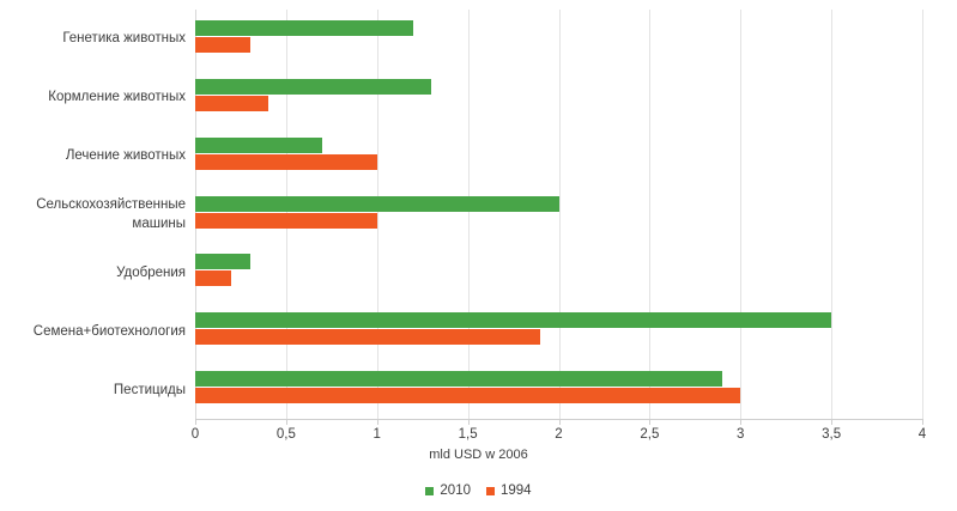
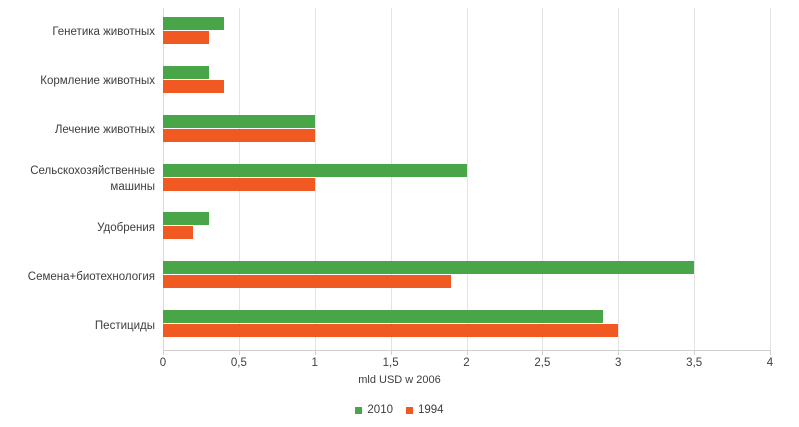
2010/Генетика животных: 1.2 -> 0.4
2010/Кормление животных: 1.3 -> 0.3
2010/Лечение животных: 0.7 -> 1.0
